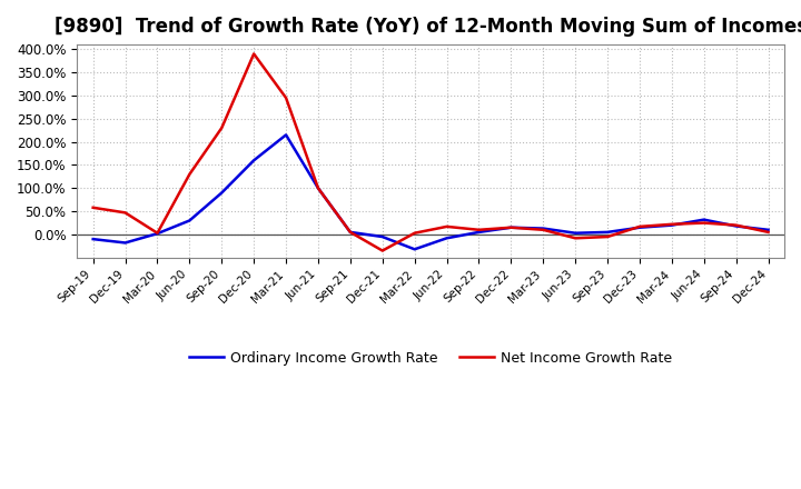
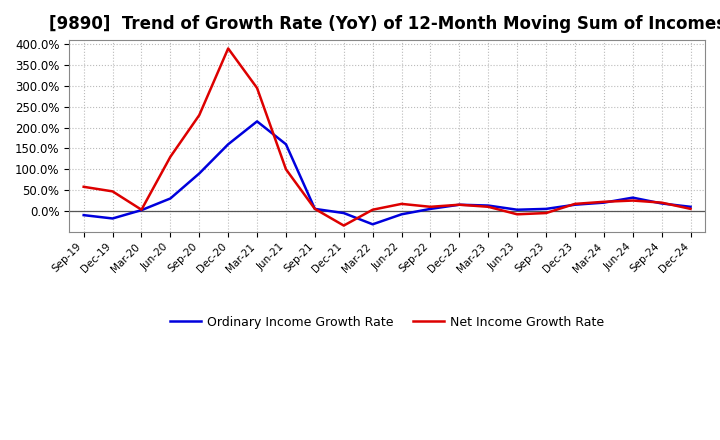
Ordinary Income Growth Rate/Jun-21: 100% -> 160%
